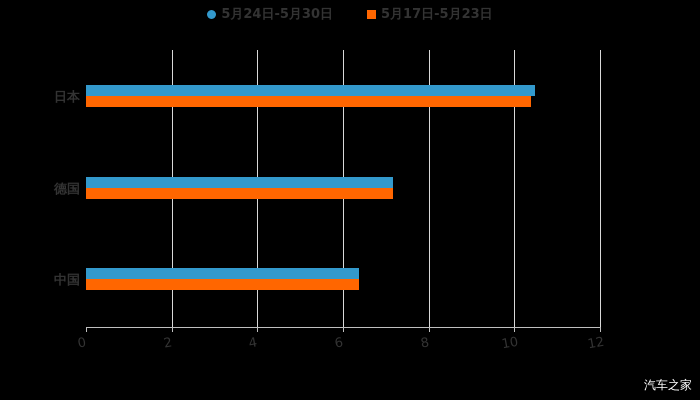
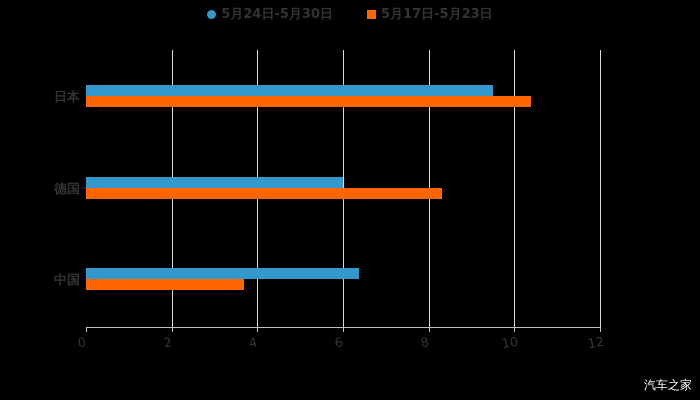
5月24日-5月30日/日本: 10.5 -> 9.5
5月24日-5月30日/德国: 7.2 -> 6.0
5月17日-5月23日/德国: 7.2 -> 8.3
5月17日-5月23日/中国: 6.4 -> 3.7
